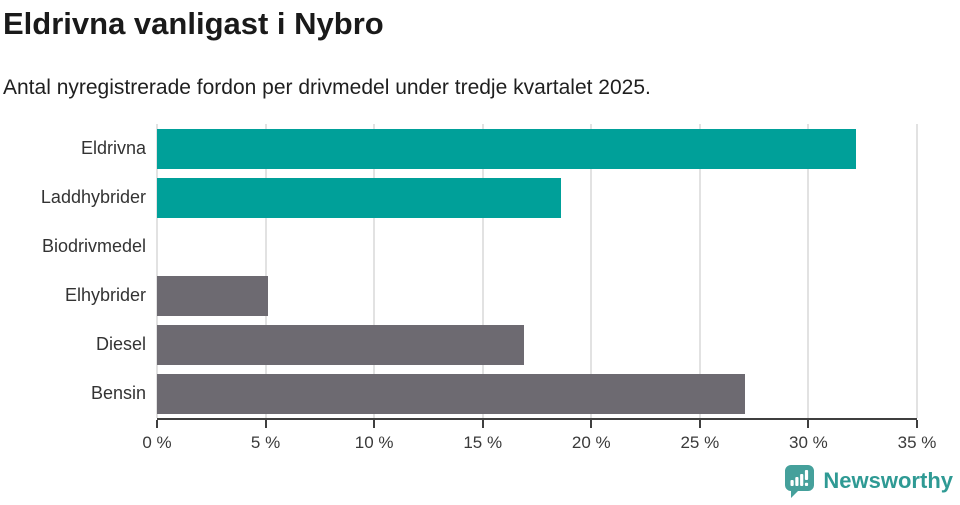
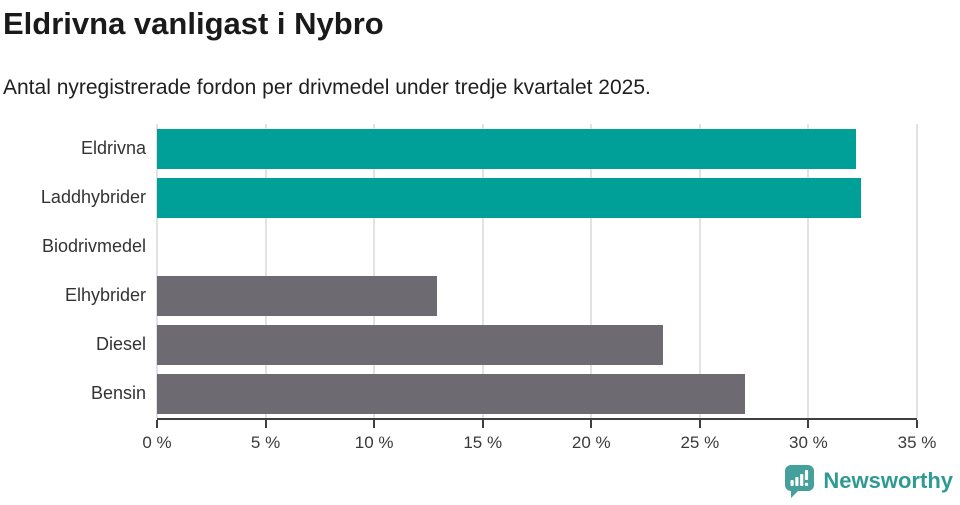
Laddhybrider: 18.6% -> 32.4%
Elhybrider: 5.1% -> 12.9%
Diesel: 16.9% -> 23.3%
